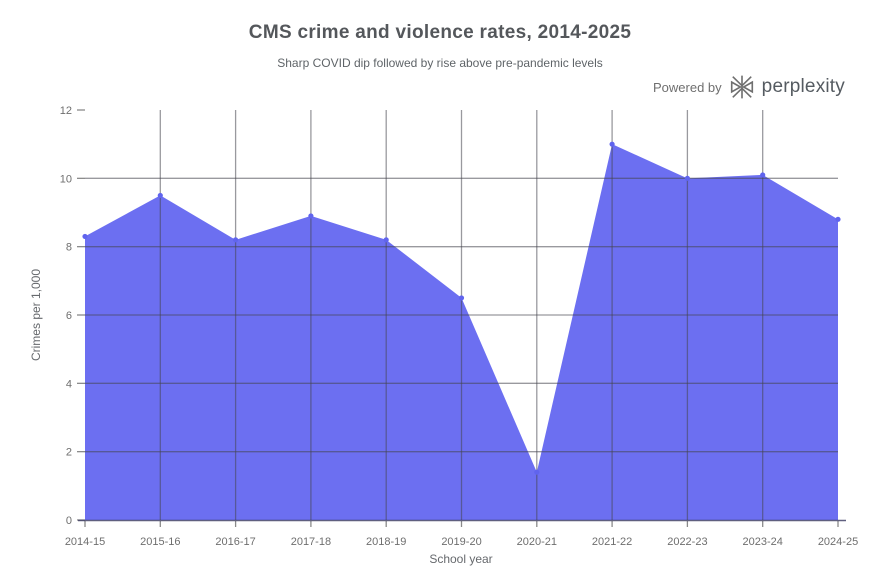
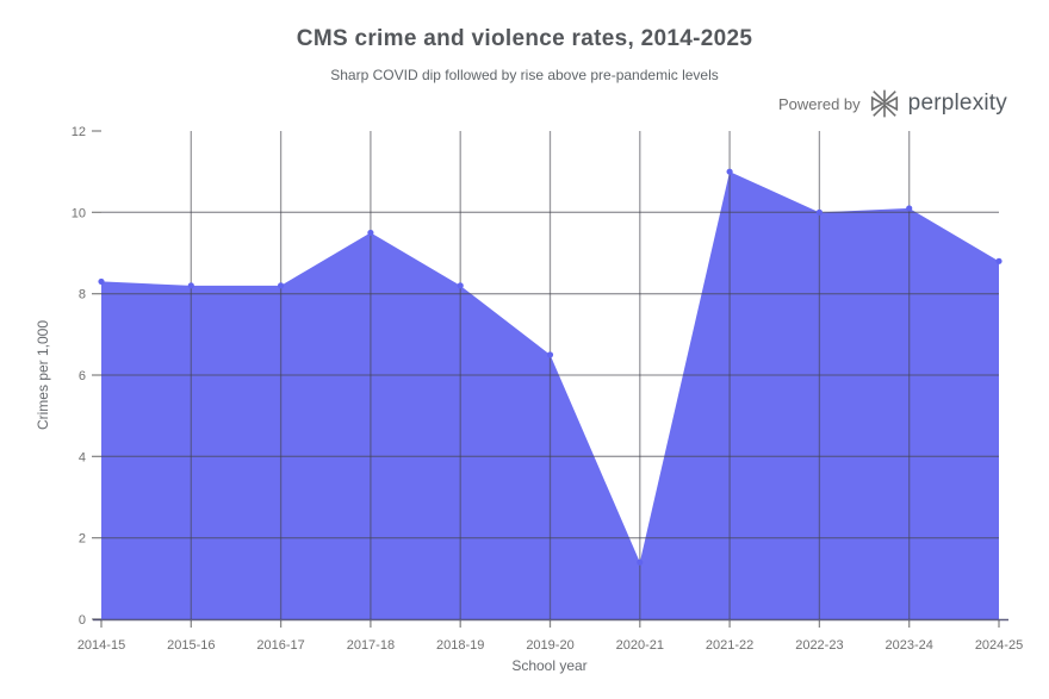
2015-16: 9.5 -> 8.2
2017-18: 8.9 -> 9.5
